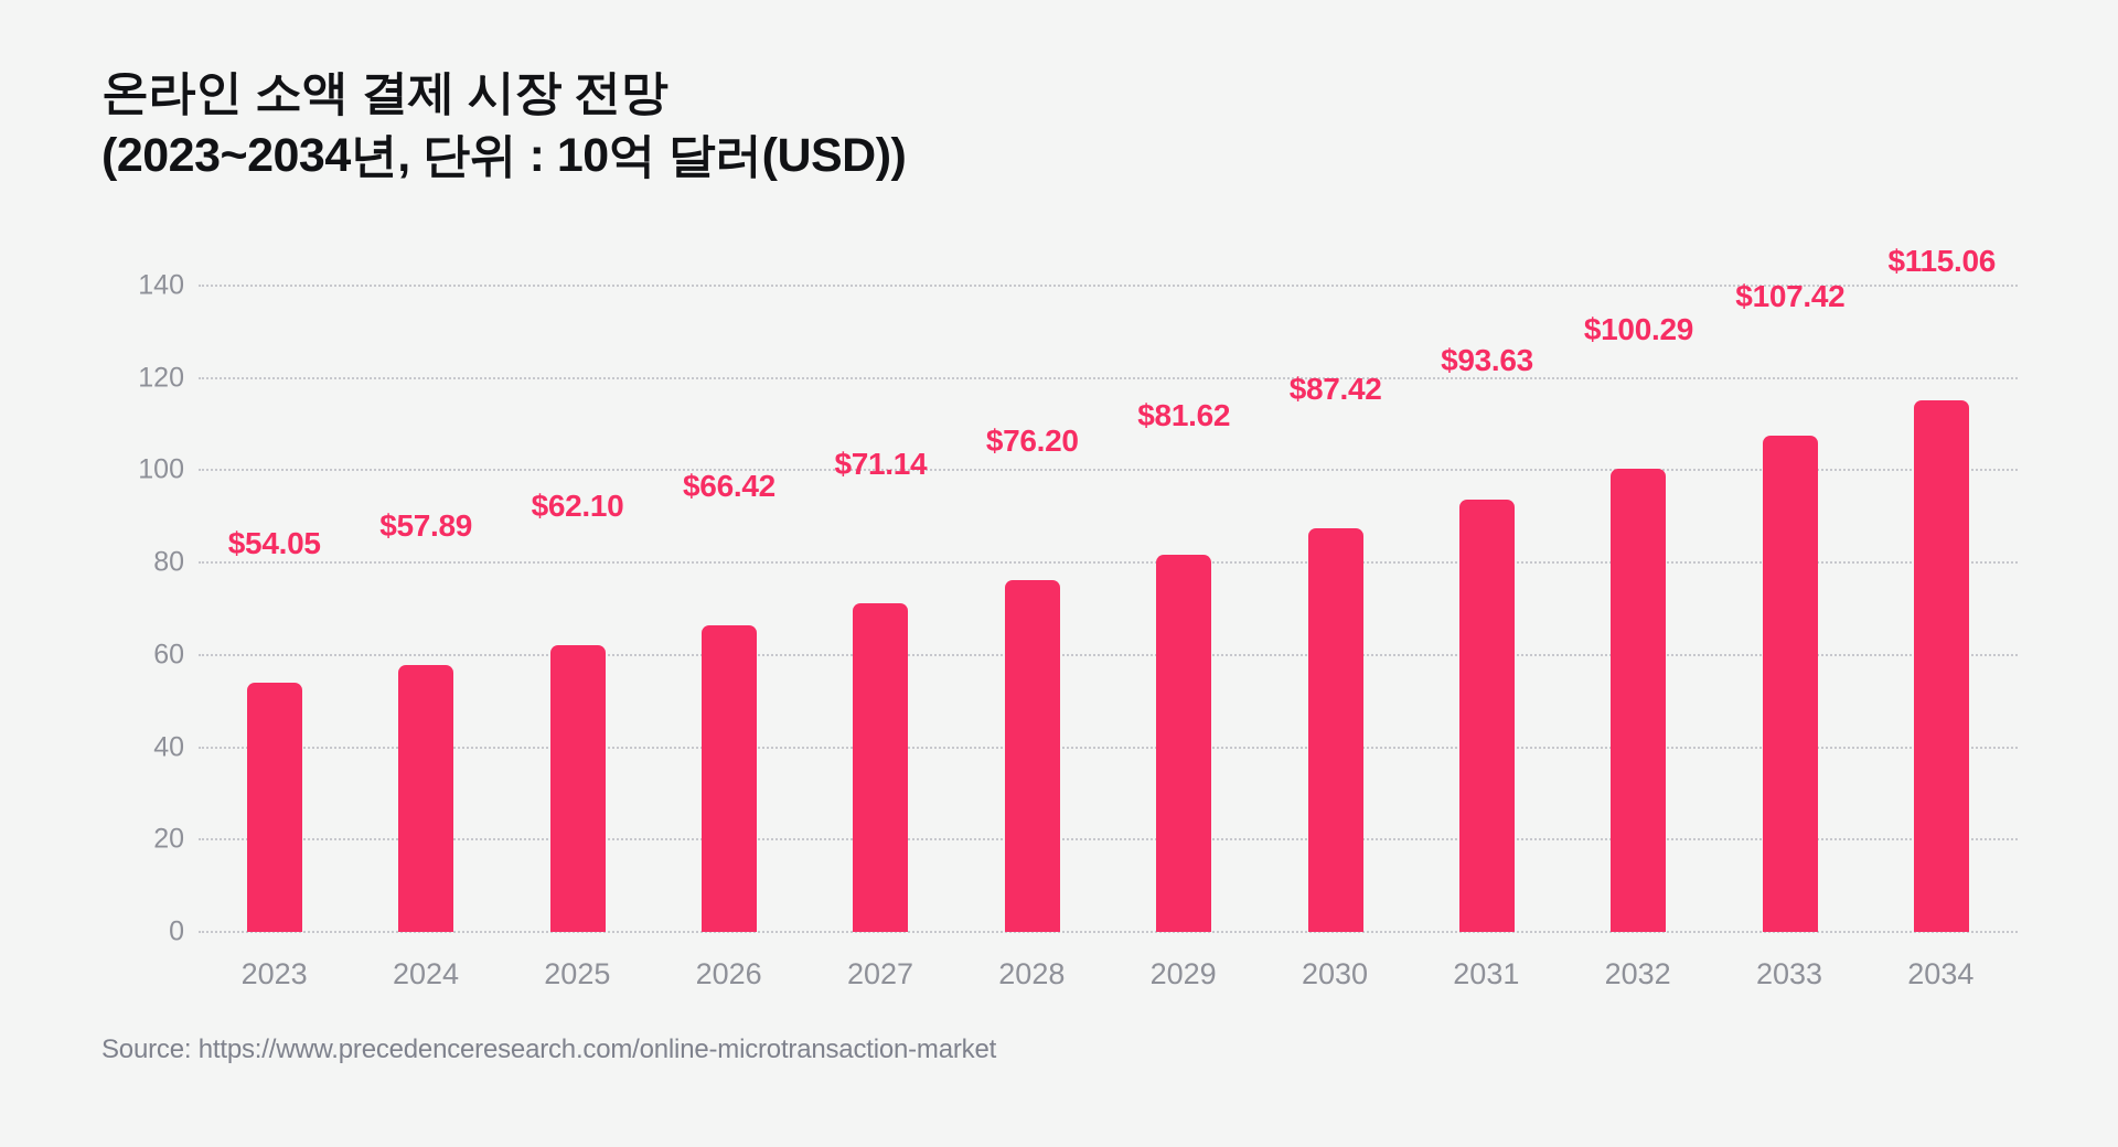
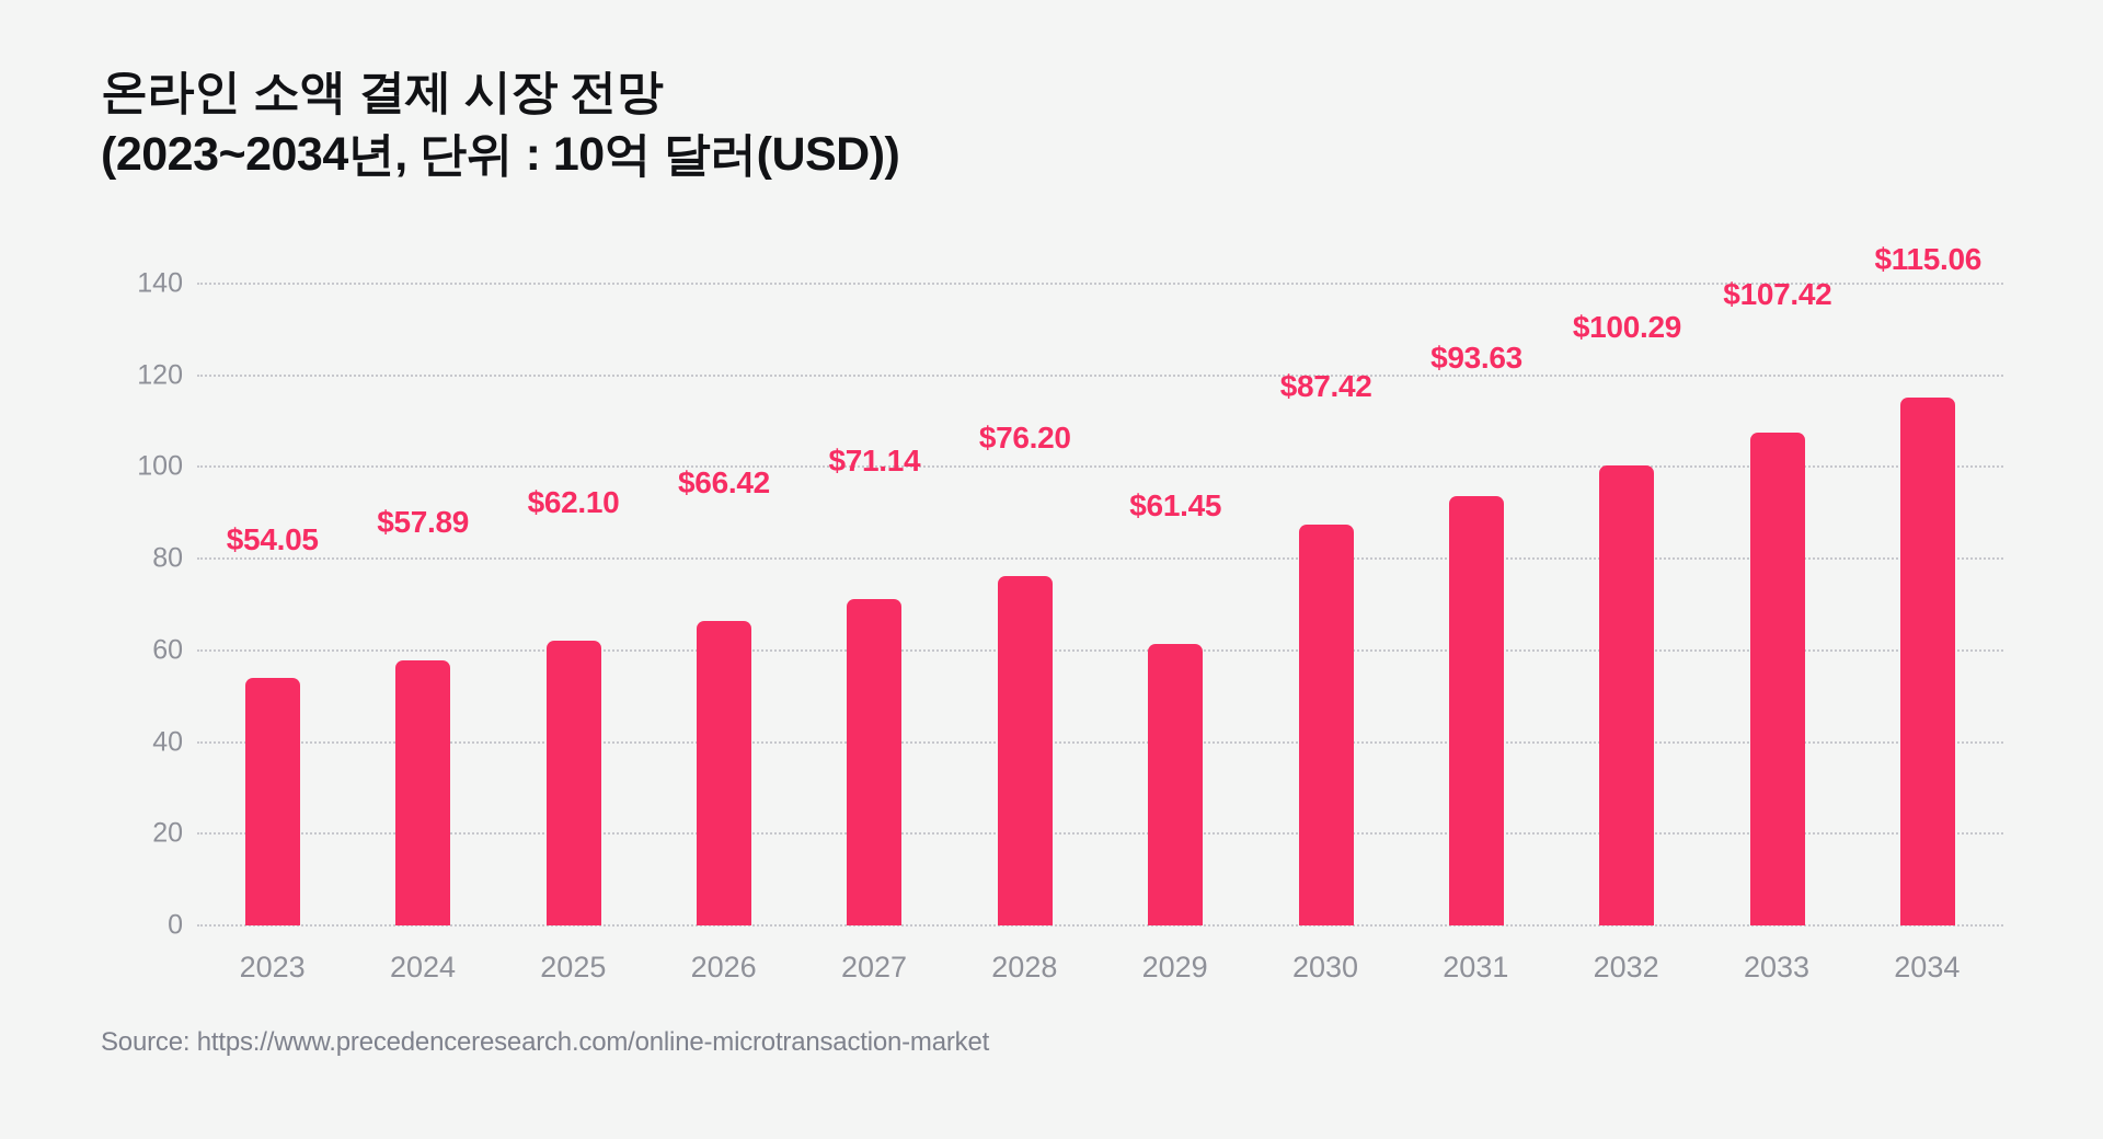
2029: $81.62 -> $61.45
